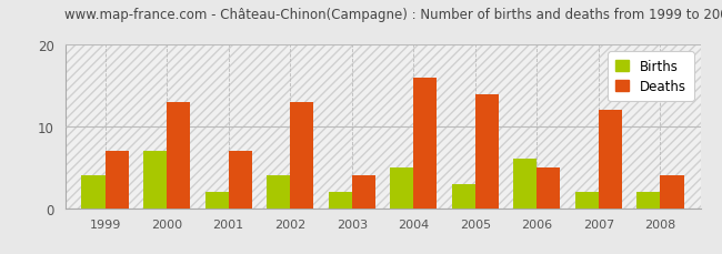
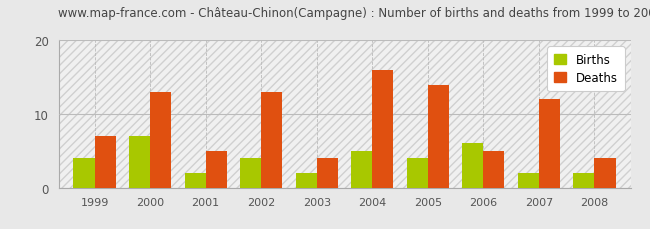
Deaths/2001: 7 -> 5
Births/2005: 3 -> 4
